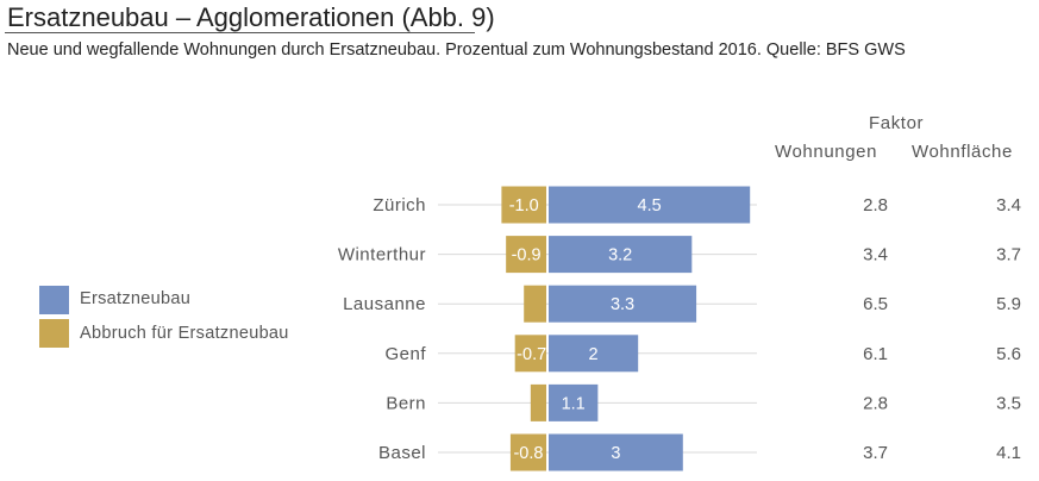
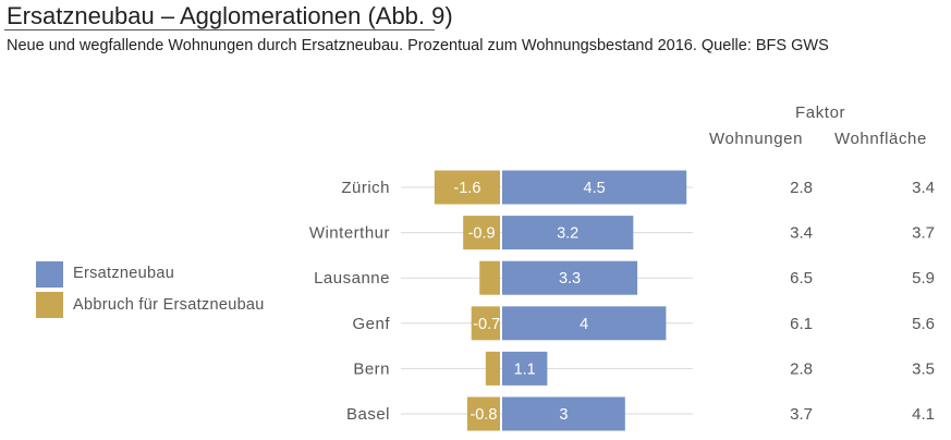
Abbruch für Ersatzneubau/Zürich: -1.0 -> -1.6
Ersatzneubau/Genf: 2 -> 4
